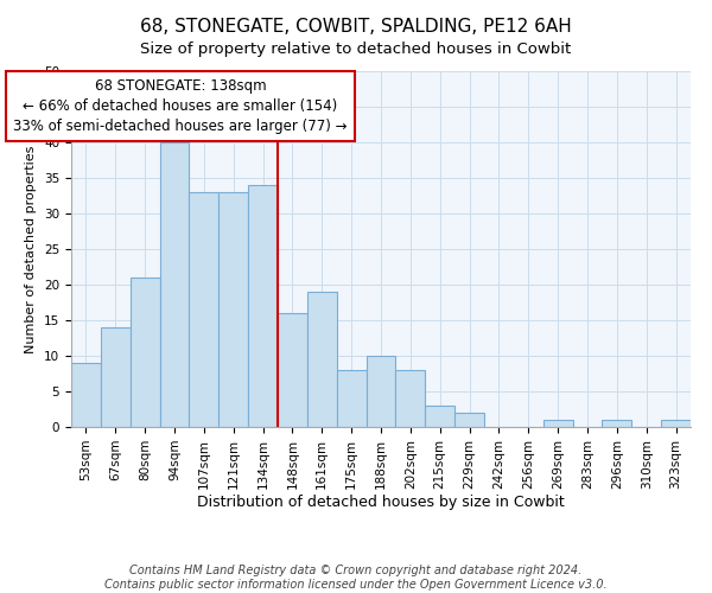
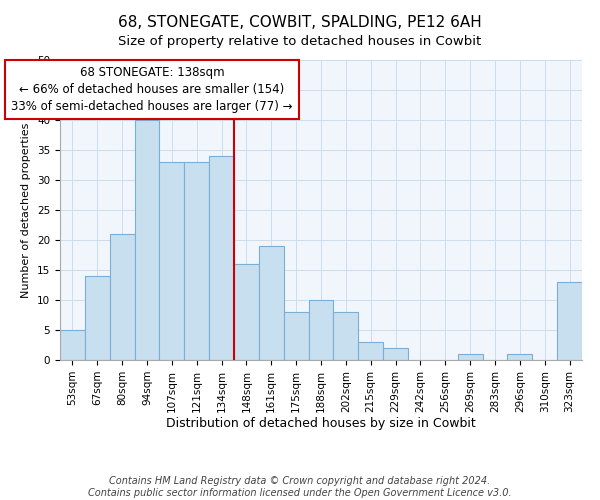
53sqm: 9 -> 5
323sqm: 1 -> 13
